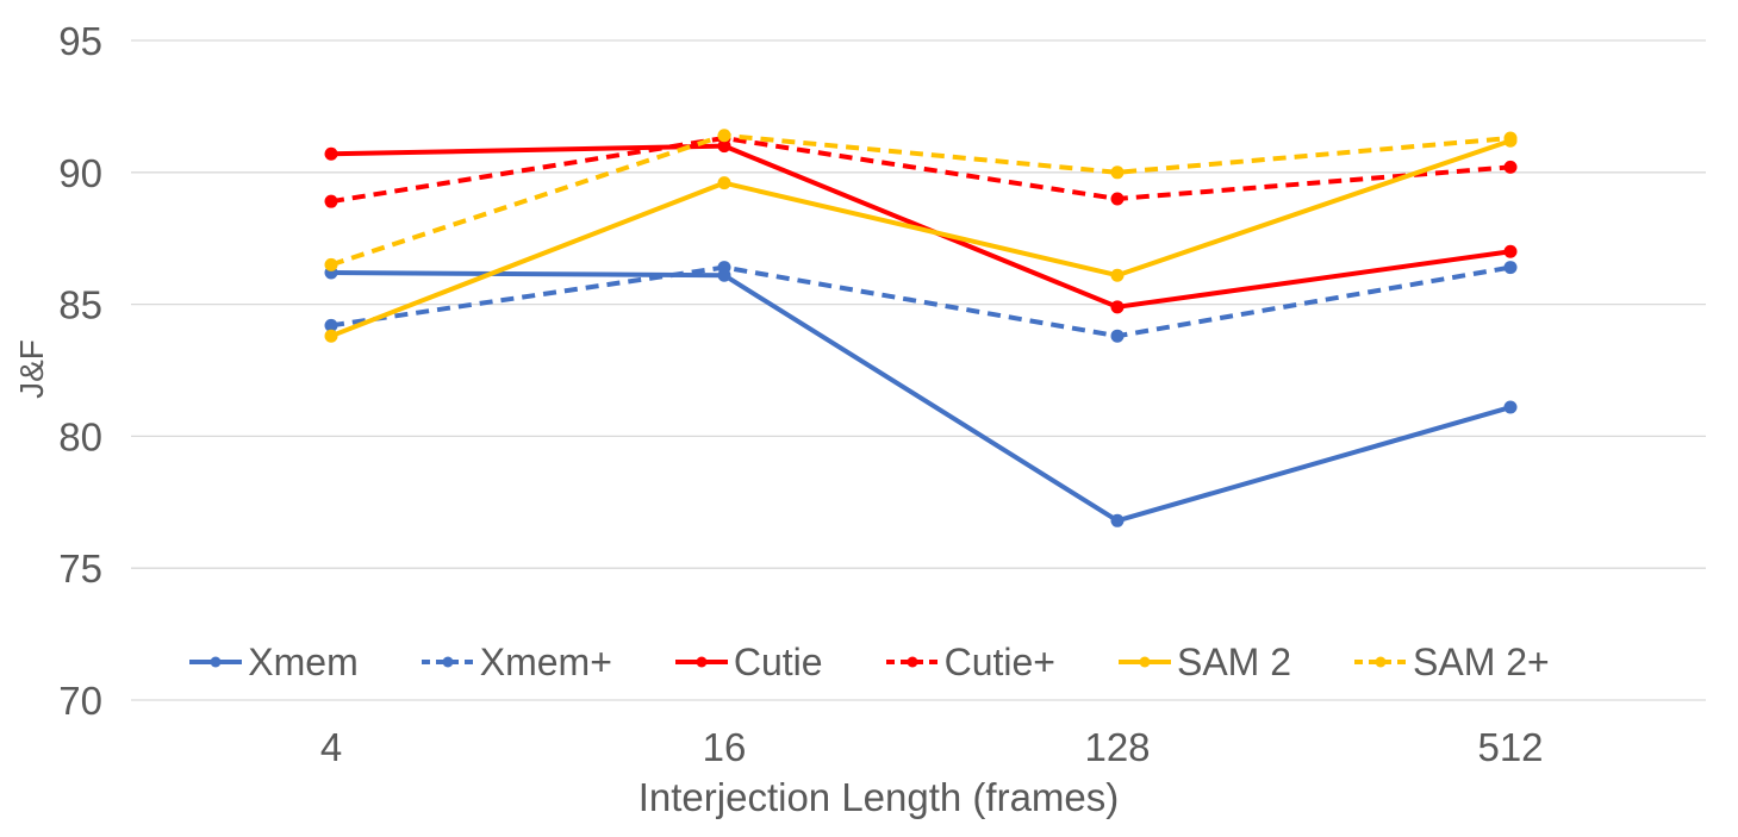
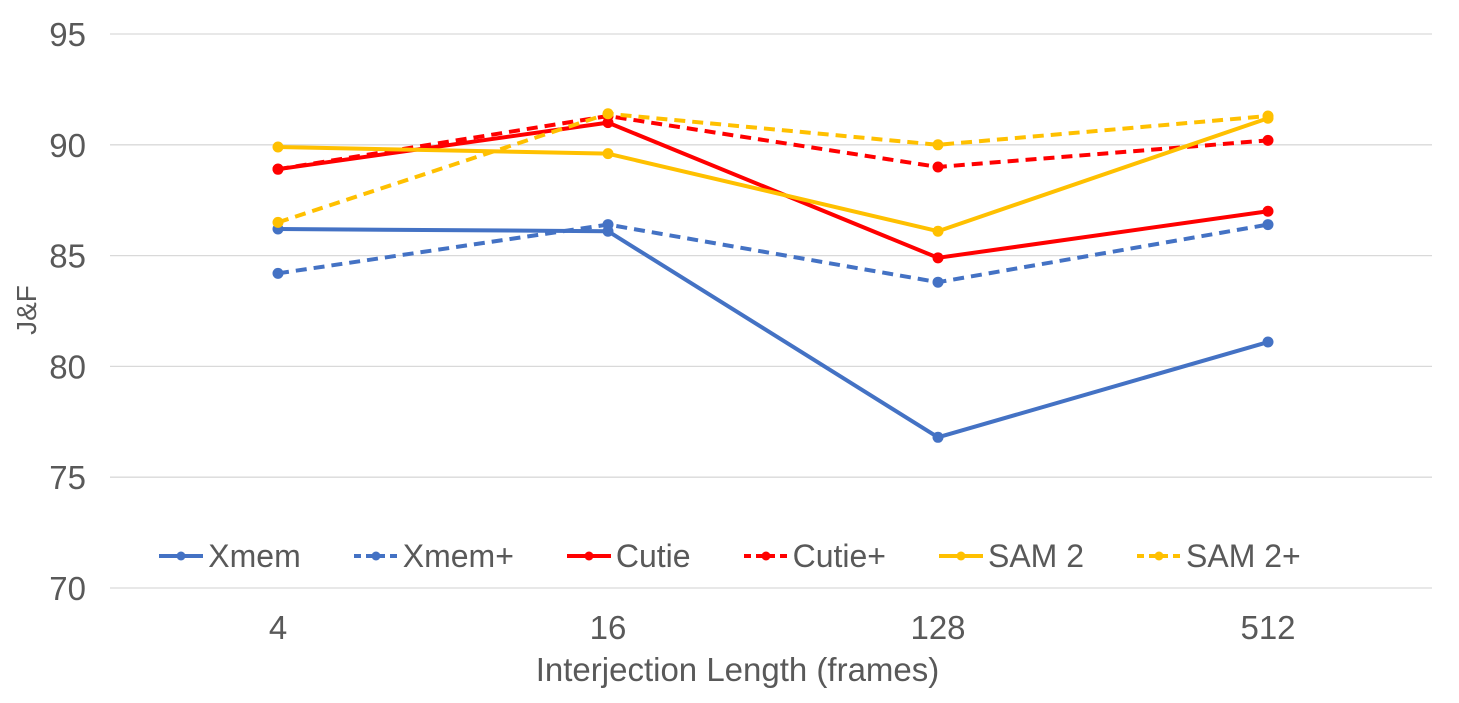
Cutie/4: 90.7 -> 88.9
SAM 2/4: 83.8 -> 89.9
